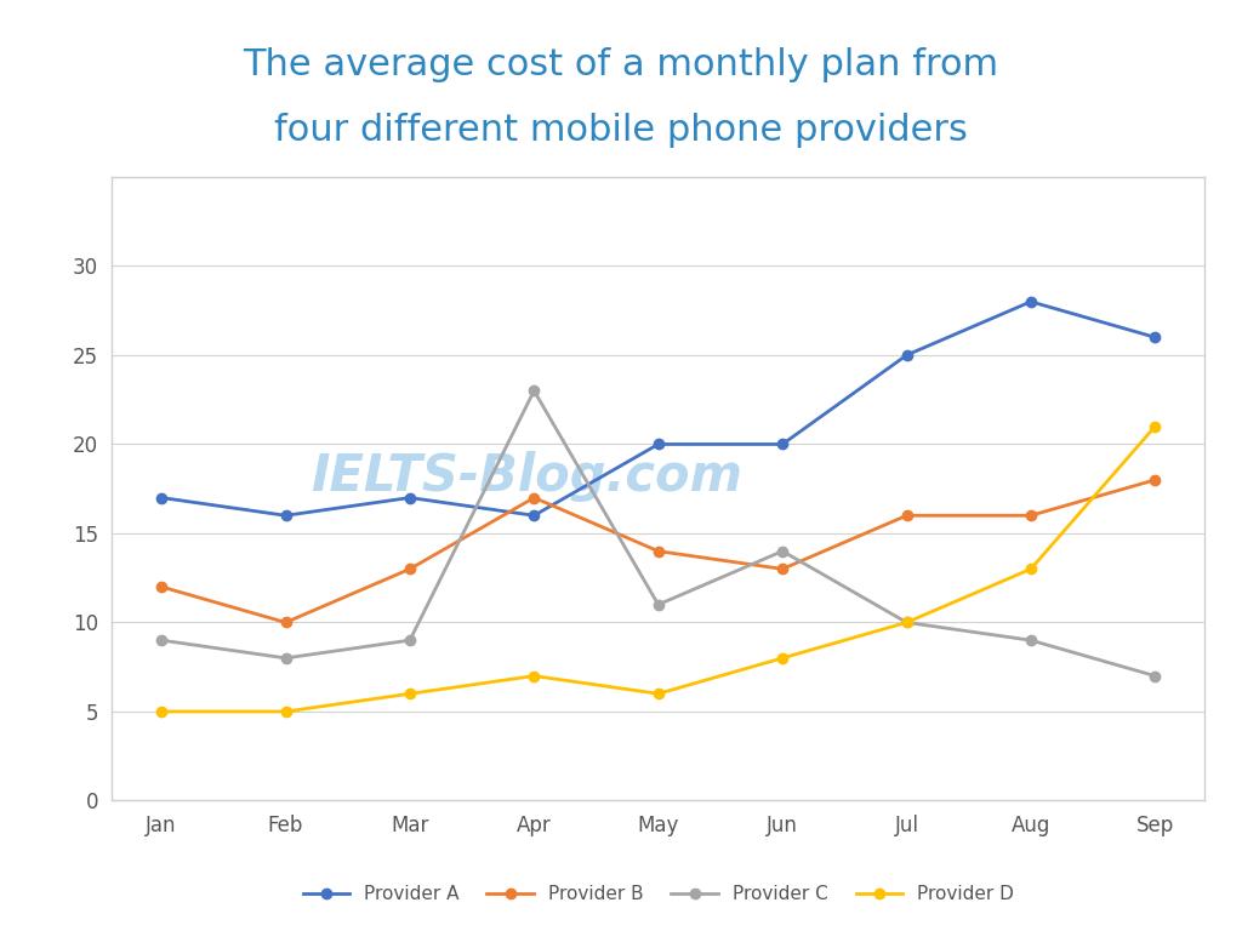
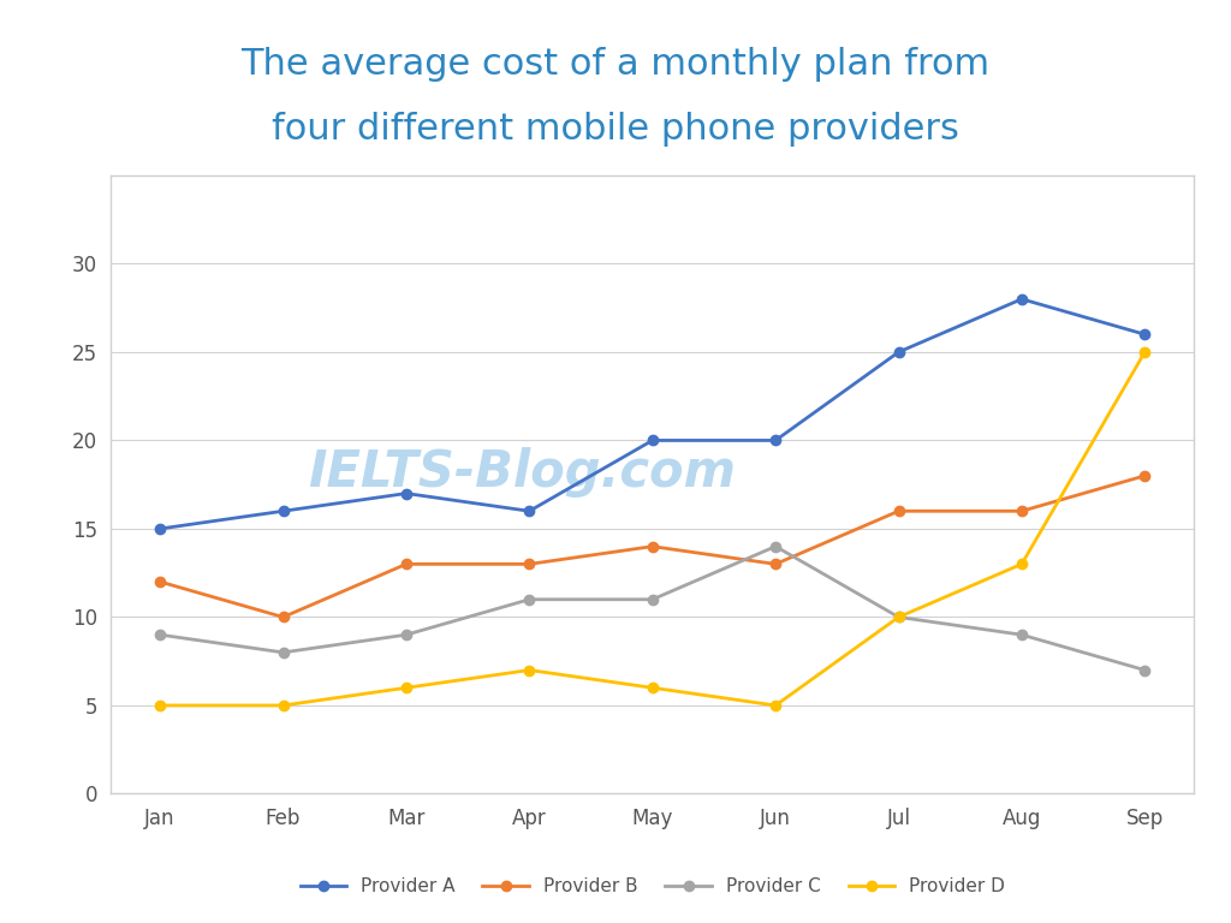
Provider A/Jan: 17 -> 15
Provider B/Apr: 17 -> 13
Provider C/Apr: 23 -> 11
Provider D/Jun: 8 -> 5
Provider D/Sep: 21 -> 25
